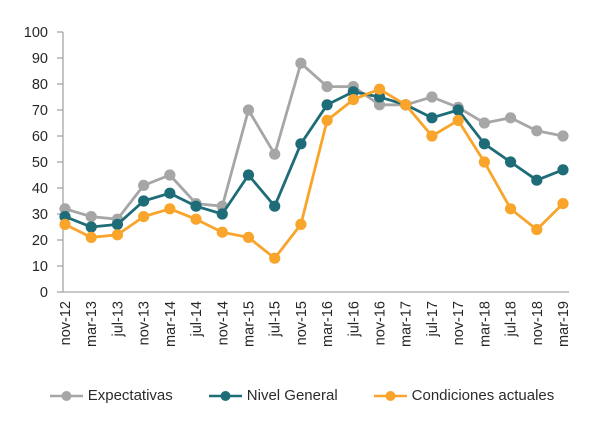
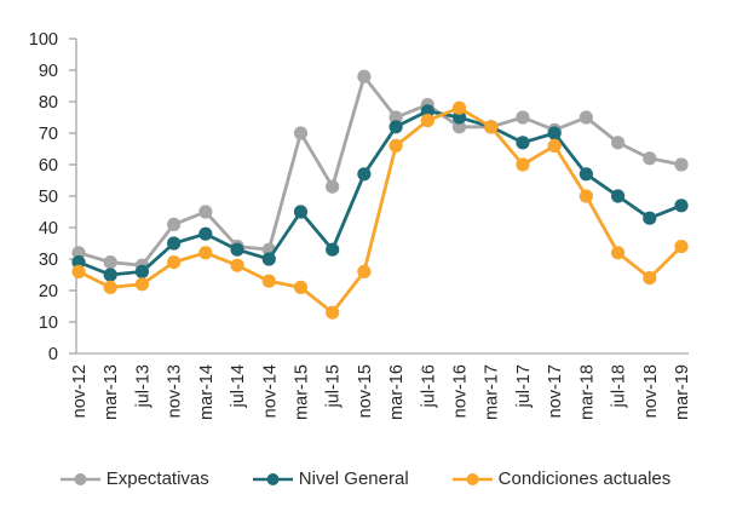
Expectativas/mar-16: 79 -> 75
Expectativas/mar-18: 65 -> 75
